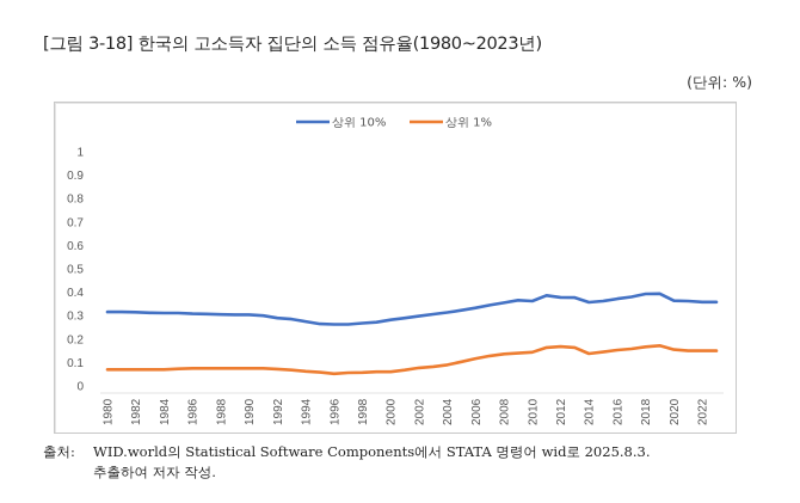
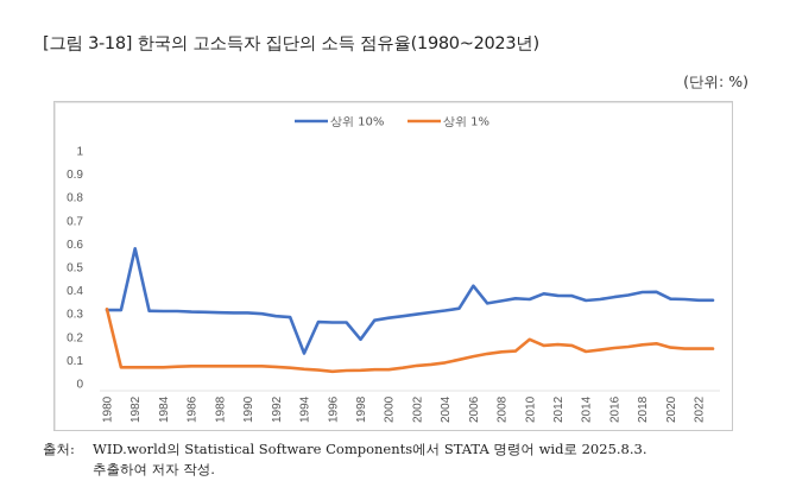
상위 1%/1980: 0.07 -> 0.32
상위 10%/1982: 0.32 -> 0.58
상위 10%/1994: 0.28 -> 0.13
상위 10%/1998: 0.27 -> 0.19
상위 10%/2006: 0.33 -> 0.42
상위 1%/2010: 0.14 -> 0.19
